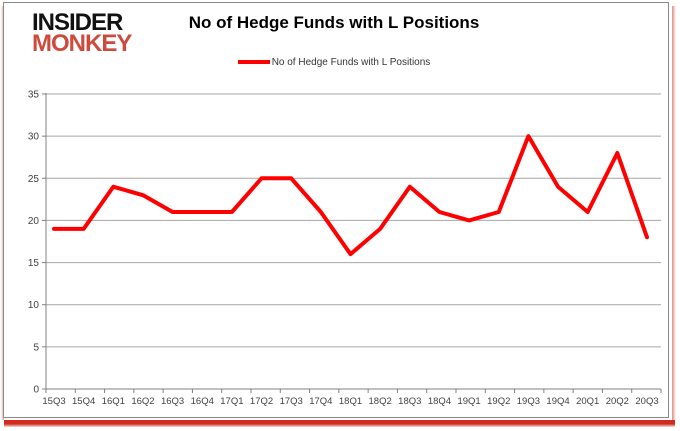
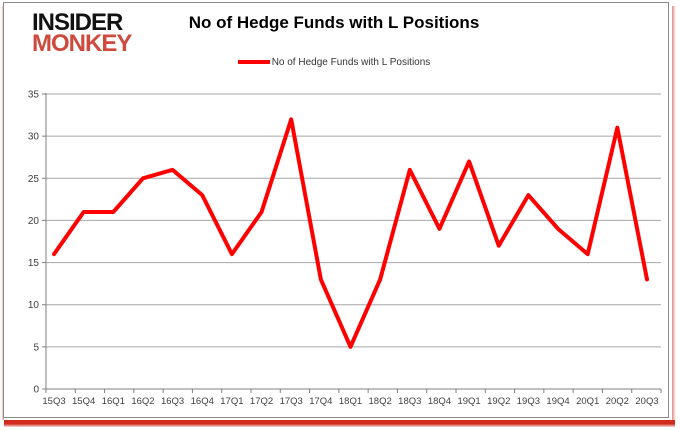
15Q3: 19 -> 16
15Q4: 19 -> 21
16Q1: 24 -> 21
16Q2: 23 -> 25
16Q3: 21 -> 26
16Q4: 21 -> 23
17Q1: 21 -> 16
17Q2: 25 -> 21
17Q3: 25 -> 32
17Q4: 21 -> 13
18Q1: 16 -> 5
18Q2: 19 -> 13
18Q3: 24 -> 26
18Q4: 21 -> 19
19Q1: 20 -> 27
19Q2: 21 -> 17
19Q3: 30 -> 23
19Q4: 24 -> 19
20Q1: 21 -> 16
20Q2: 28 -> 31
20Q3: 18 -> 13
